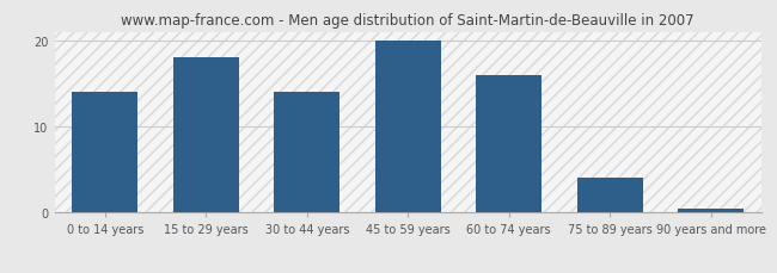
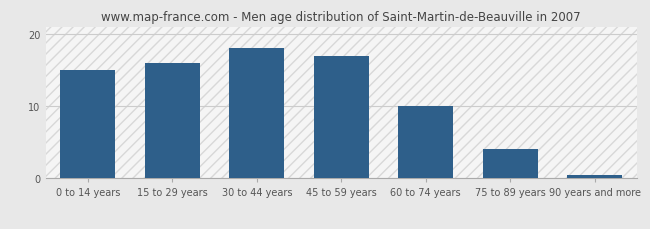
0 to 14 years: 14.0 -> 15.0
15 to 29 years: 18.0 -> 16.0
30 to 44 years: 14.0 -> 18.0
45 to 59 years: 20.0 -> 17.0
60 to 74 years: 16.0 -> 10.0
